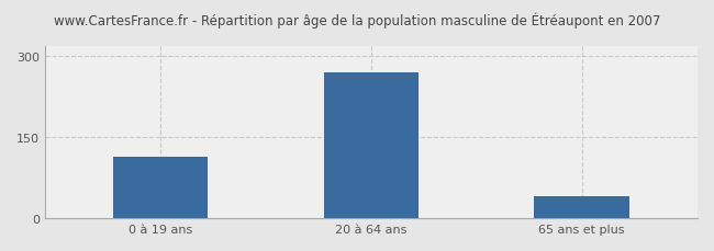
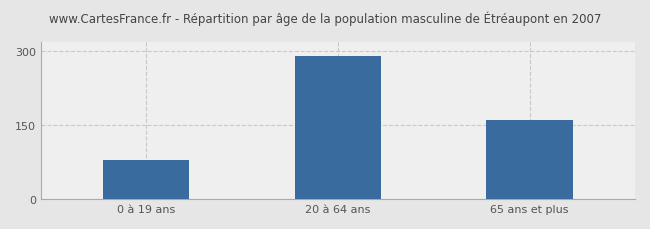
0 à 19 ans: 115 -> 80
20 à 64 ans: 270 -> 290
65 ans et plus: 40 -> 160
